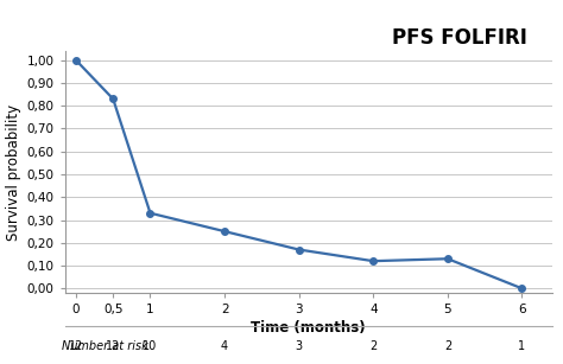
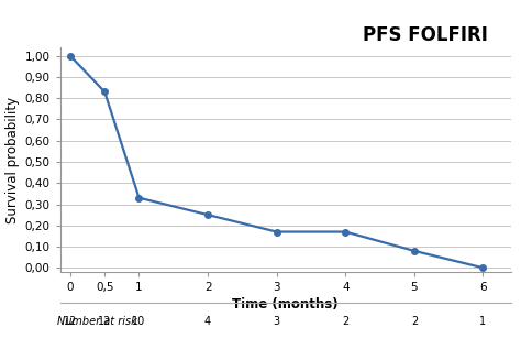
4: 0,12 -> 0,17
5: 0,13 -> 0,08
